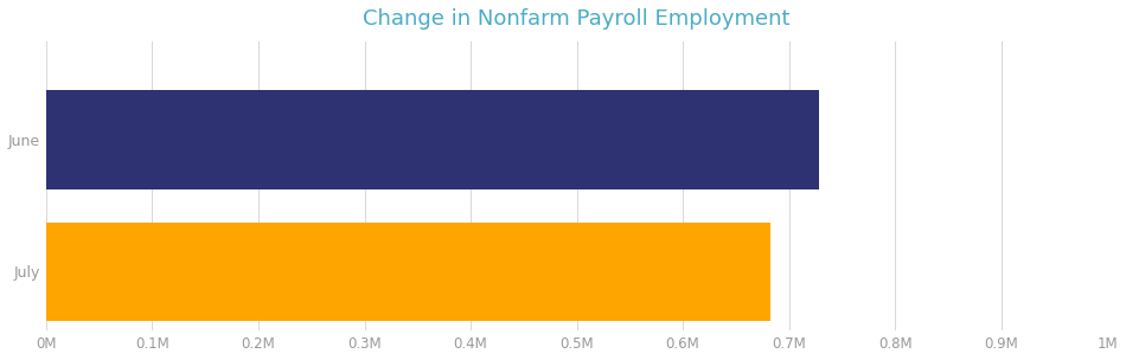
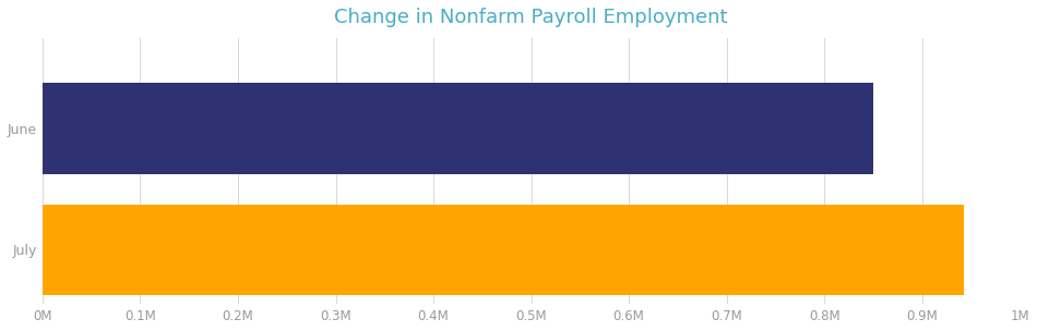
June: 0.728M -> 0.850M
July: 0.682M -> 0.943M
